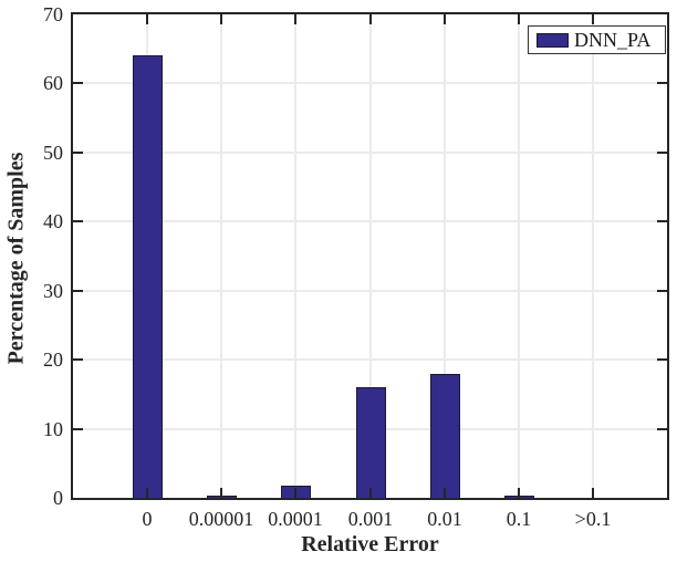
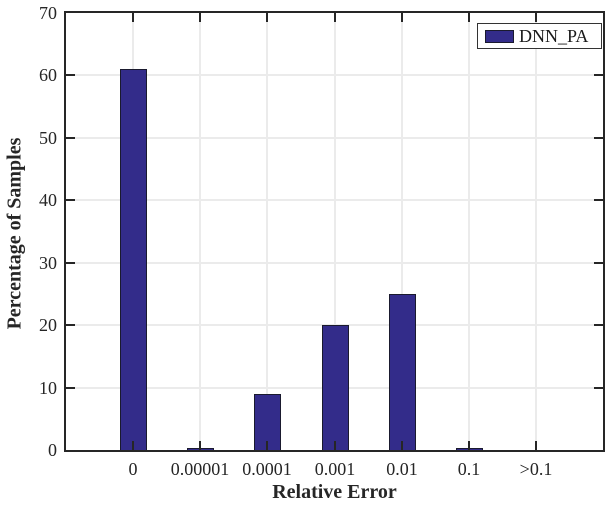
0: 64 -> 61
0.0001: 2 -> 9
0.001: 16 -> 20
0.01: 18 -> 25
